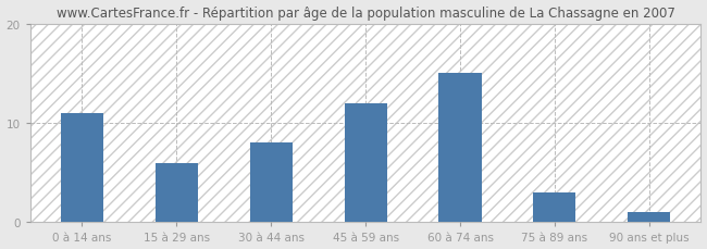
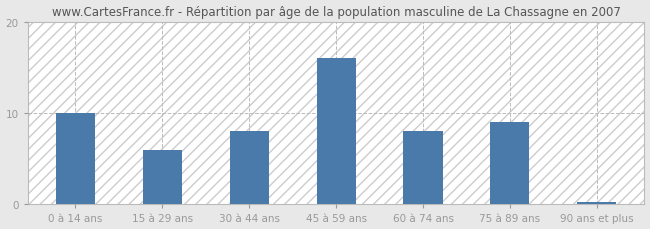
0 à 14 ans: 11.0 -> 10.0
45 à 59 ans: 12.0 -> 16.0
60 à 74 ans: 15.0 -> 8.0
75 à 89 ans: 3.0 -> 9.0
90 ans et plus: 1.0 -> 0.3
